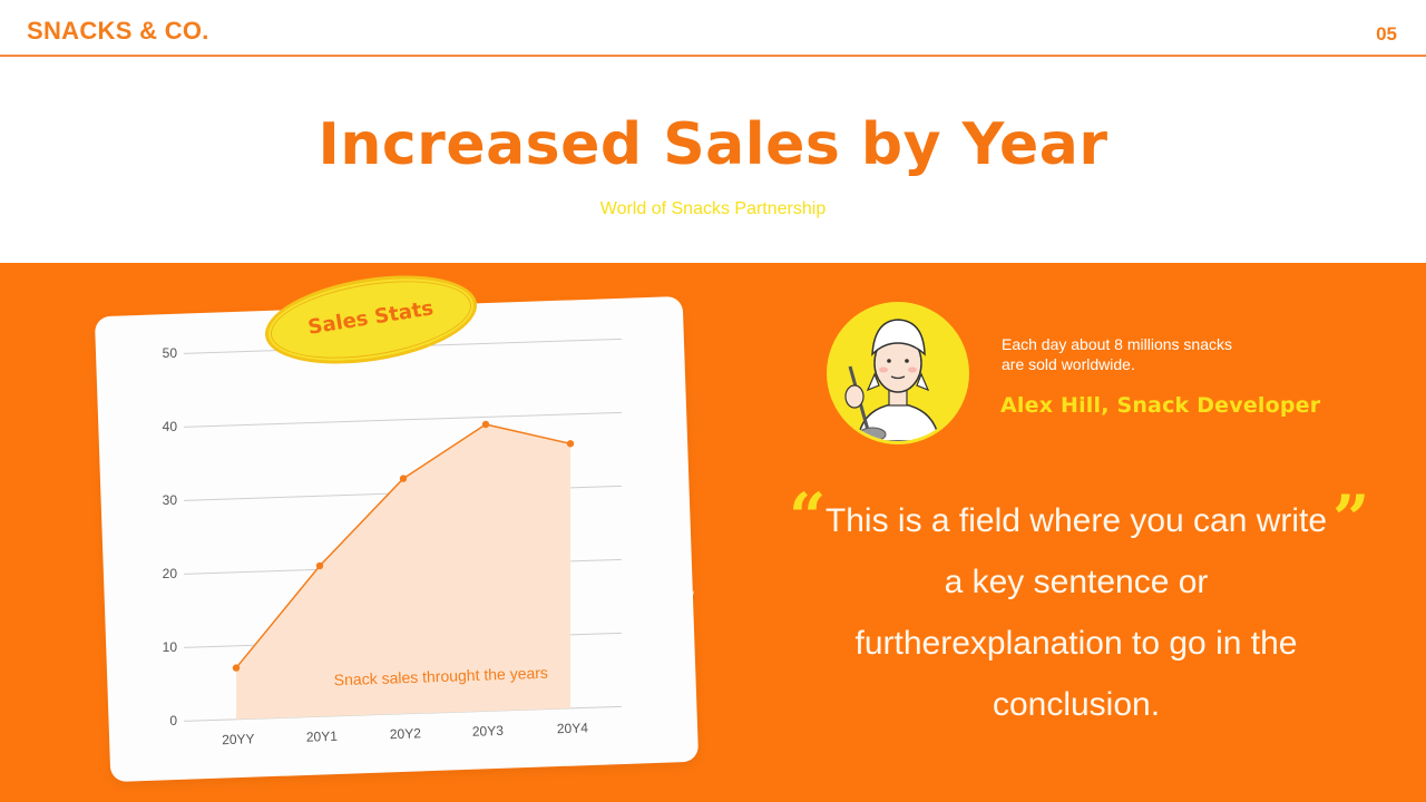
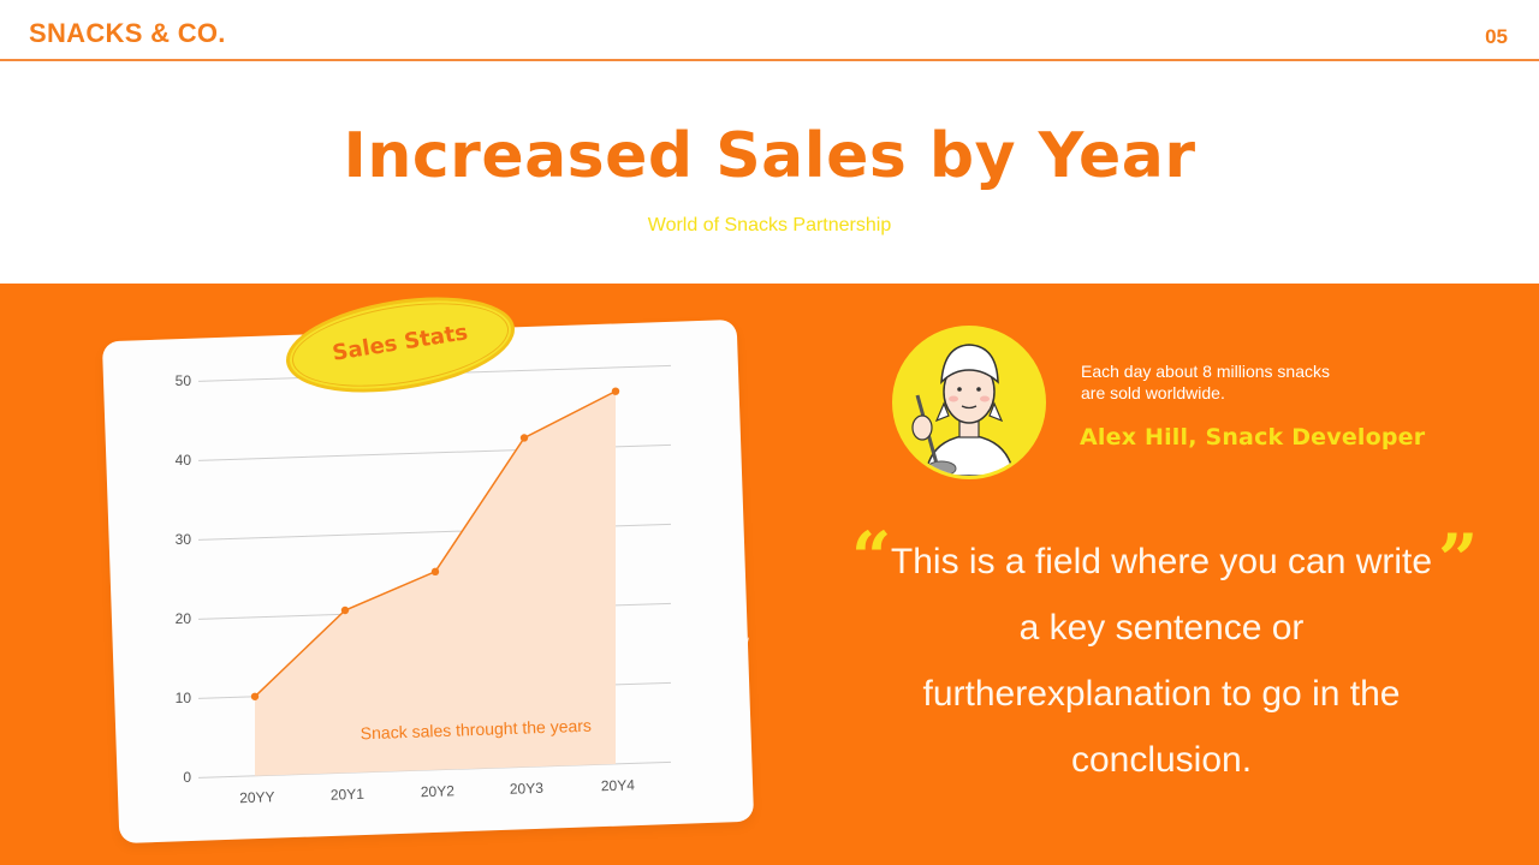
20YY: 7 -> 10
20Y2: 32 -> 25
20Y3: 39 -> 42
20Y4: 36 -> 47
